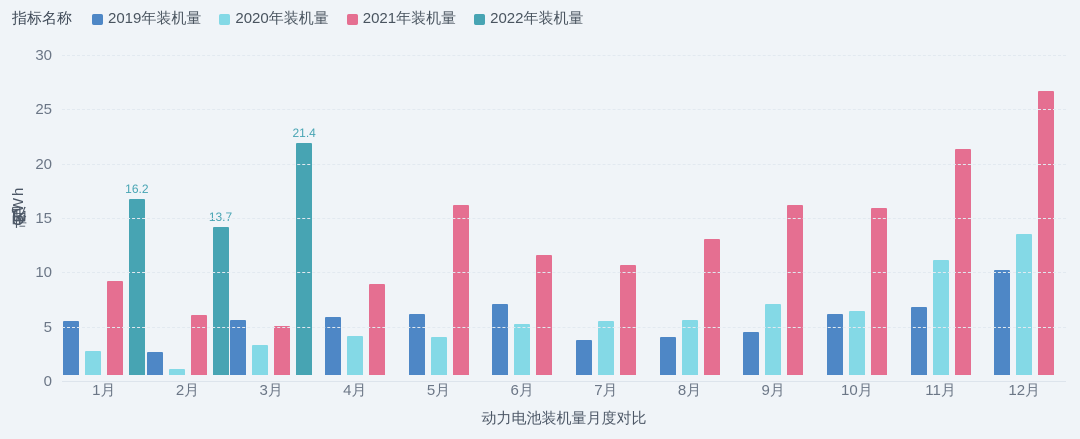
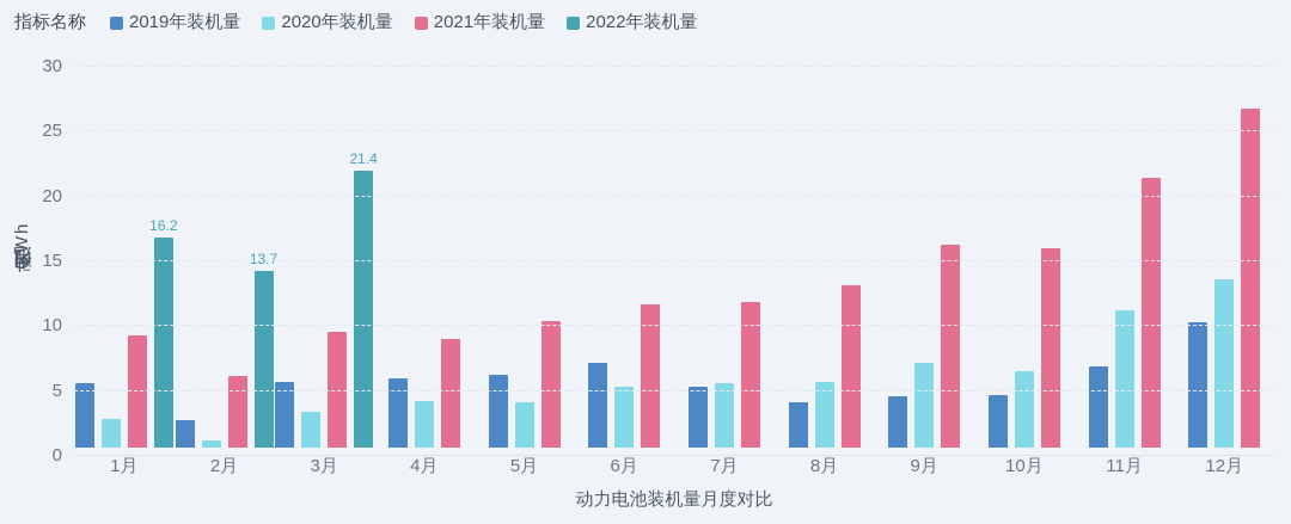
2021年装机量/3月: 4.6 -> 9.0
2021年装机量/5月: 15.7 -> 9.8
2019年装机量/7月: 3.3 -> 4.7
2021年装机量/7月: 10.2 -> 11.3
2019年装机量/10月: 5.7 -> 4.1
